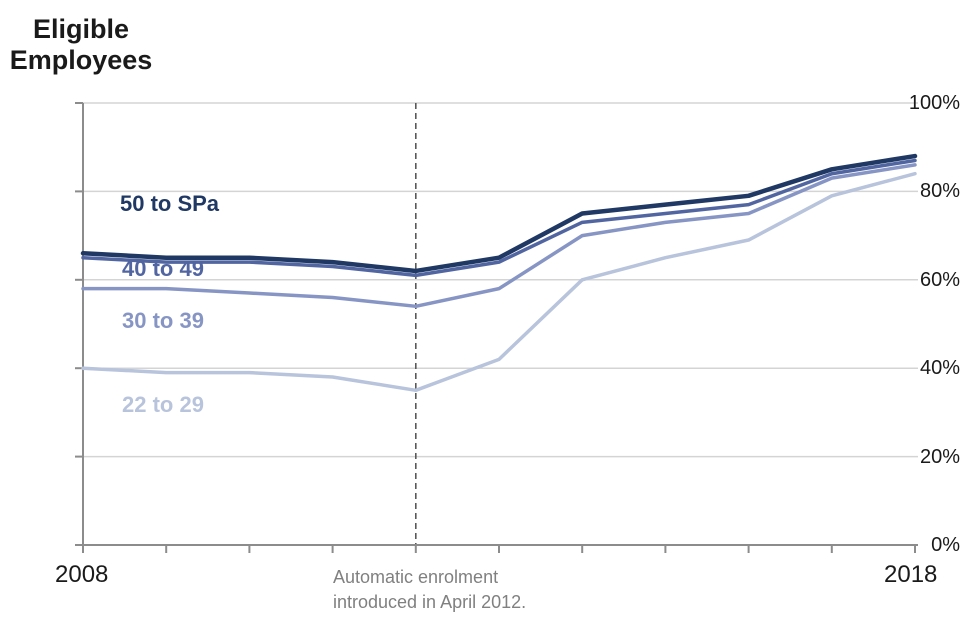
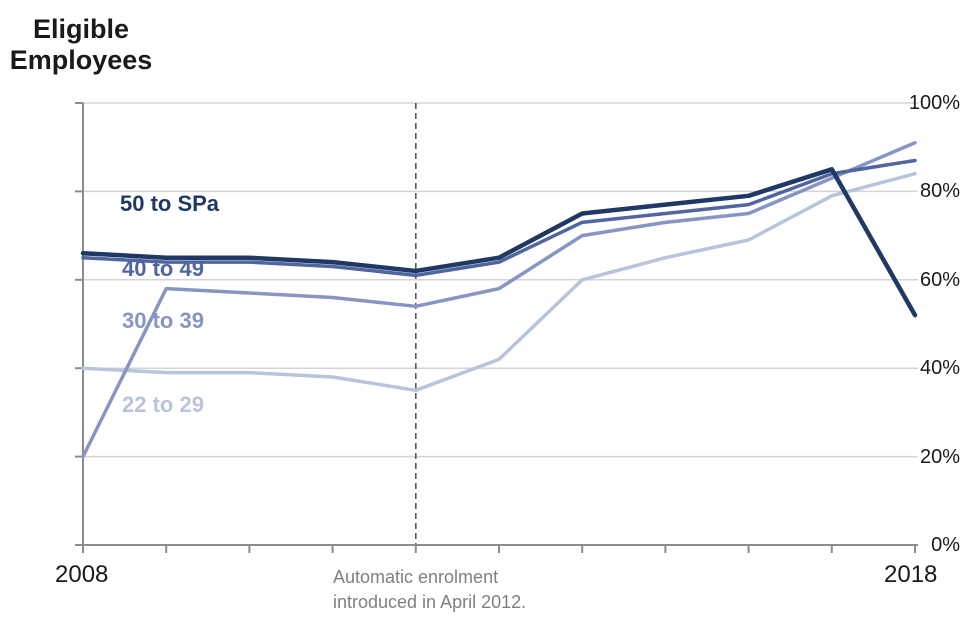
30 to 39/2008: 58% -> 20%
50 to SPa/2018: 88% -> 52%
30 to 39/2018: 86% -> 91%
